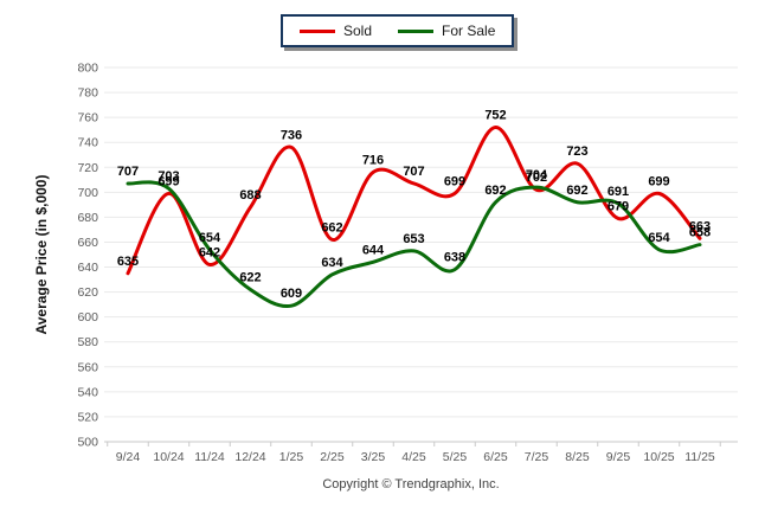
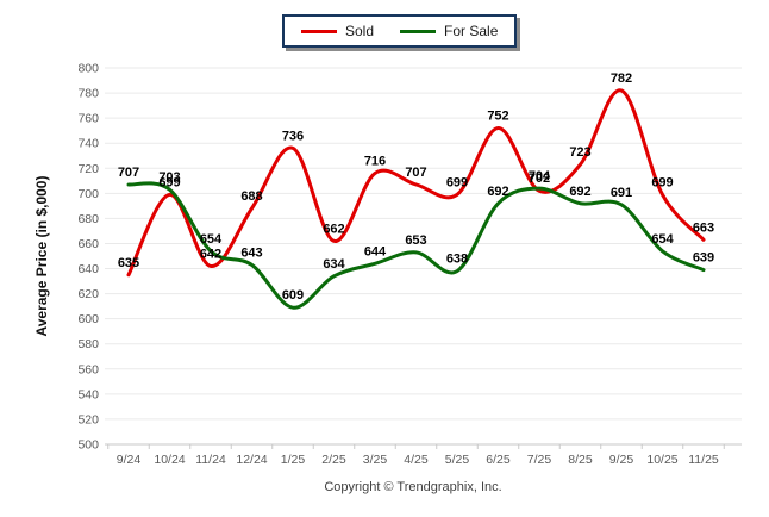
For Sale/12/24: 622 -> 643
Sold/9/25: 679 -> 782
For Sale/11/25: 658 -> 639
